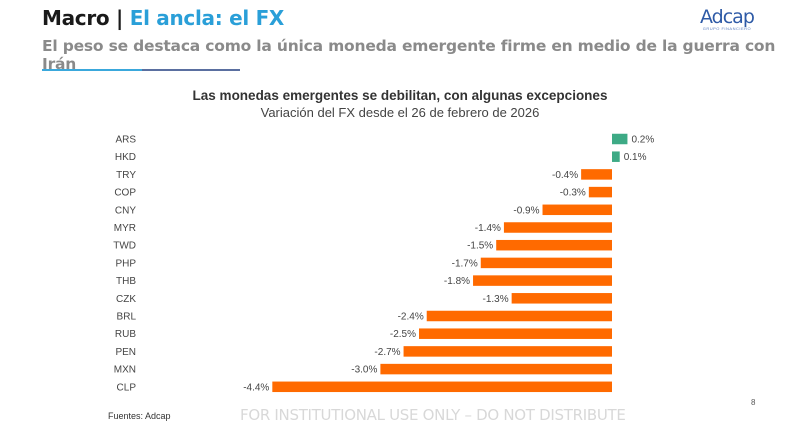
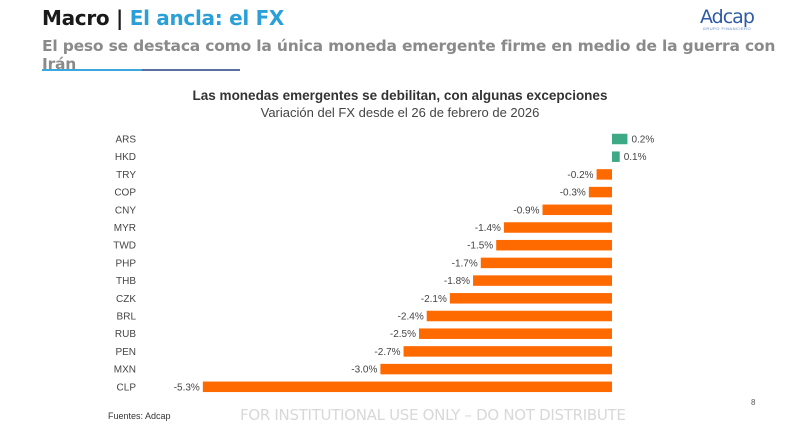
TRY: -0.4% -> -0.2%
CZK: -1.3% -> -2.1%
CLP: -4.4% -> -5.3%
